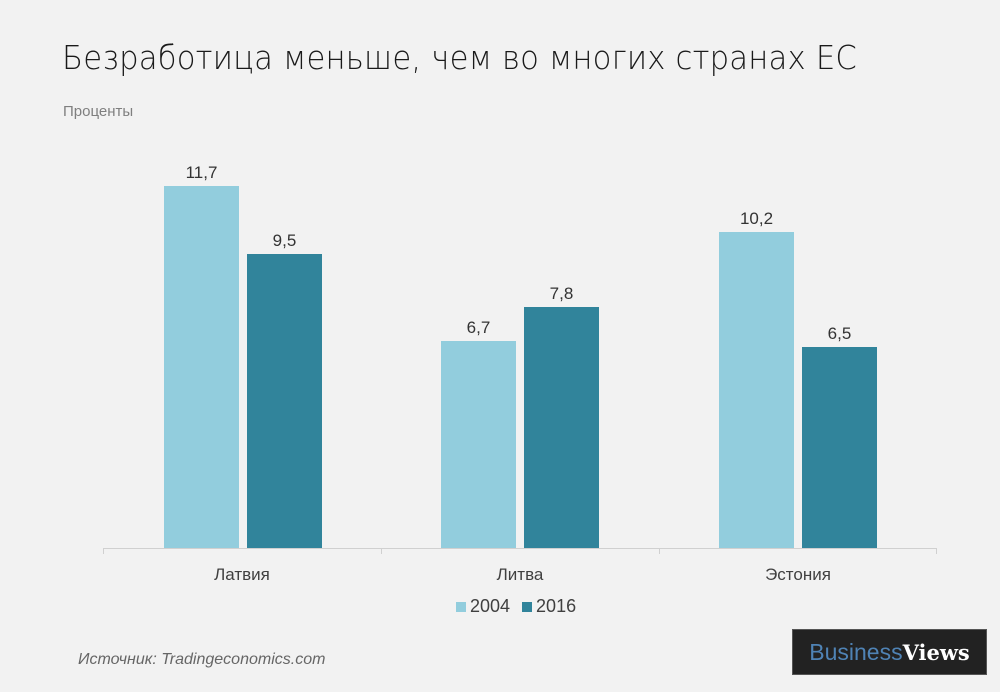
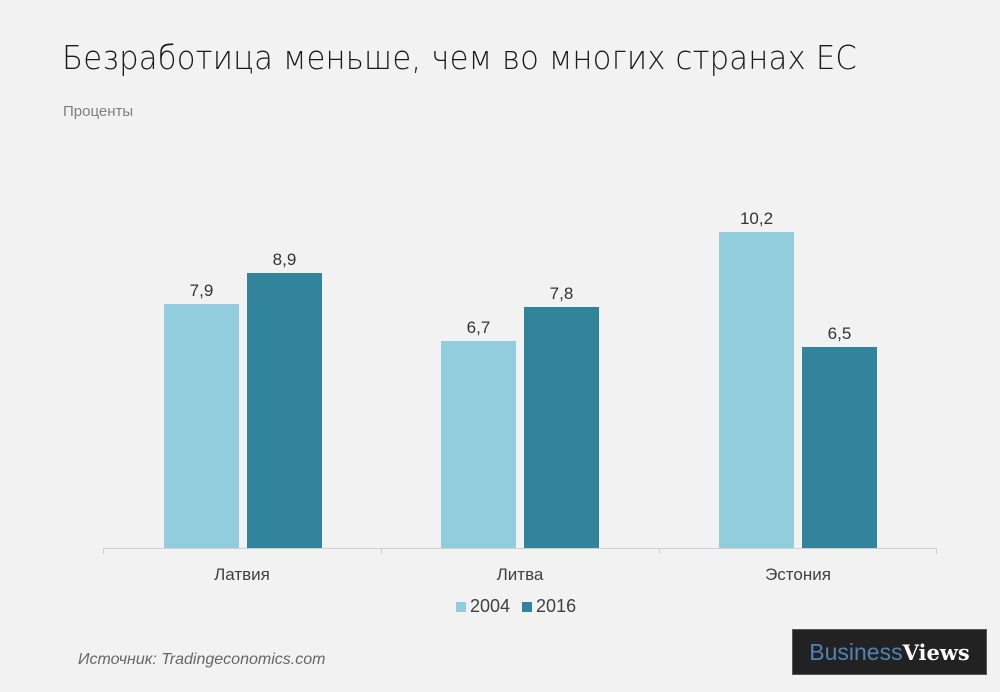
2004/Латвия: 11,7 -> 7,9
2016/Латвия: 9,5 -> 8,9
